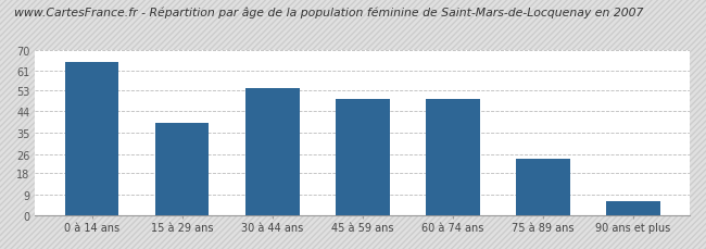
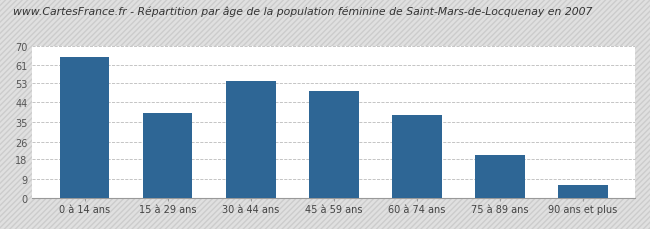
60 à 74 ans: 49 -> 38
75 à 89 ans: 24 -> 20
